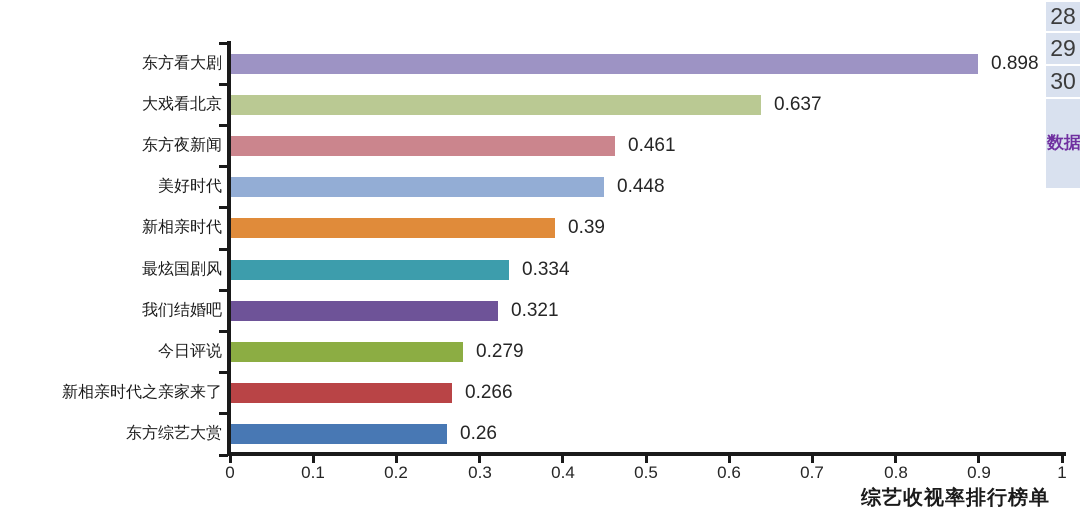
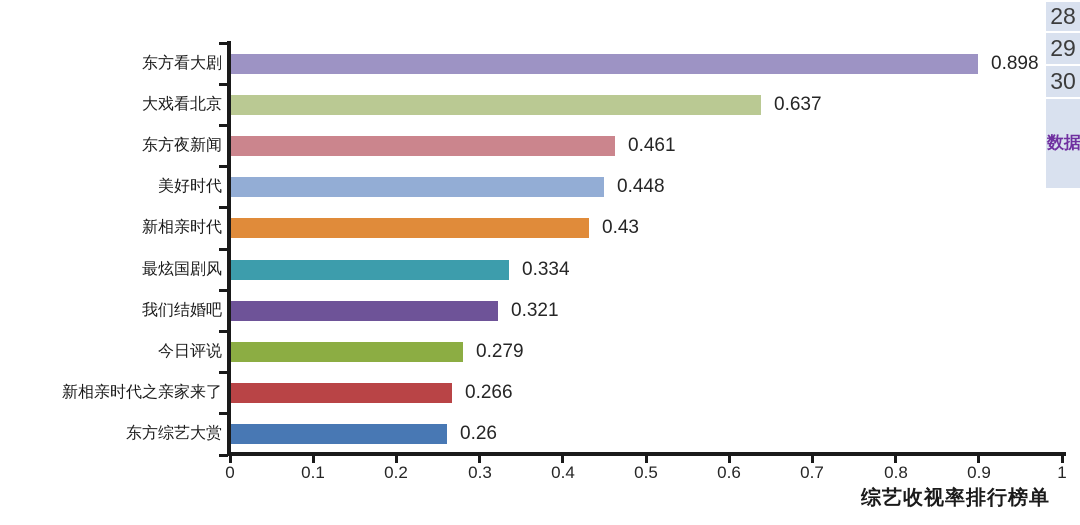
新相亲时代: 0.39 -> 0.43
